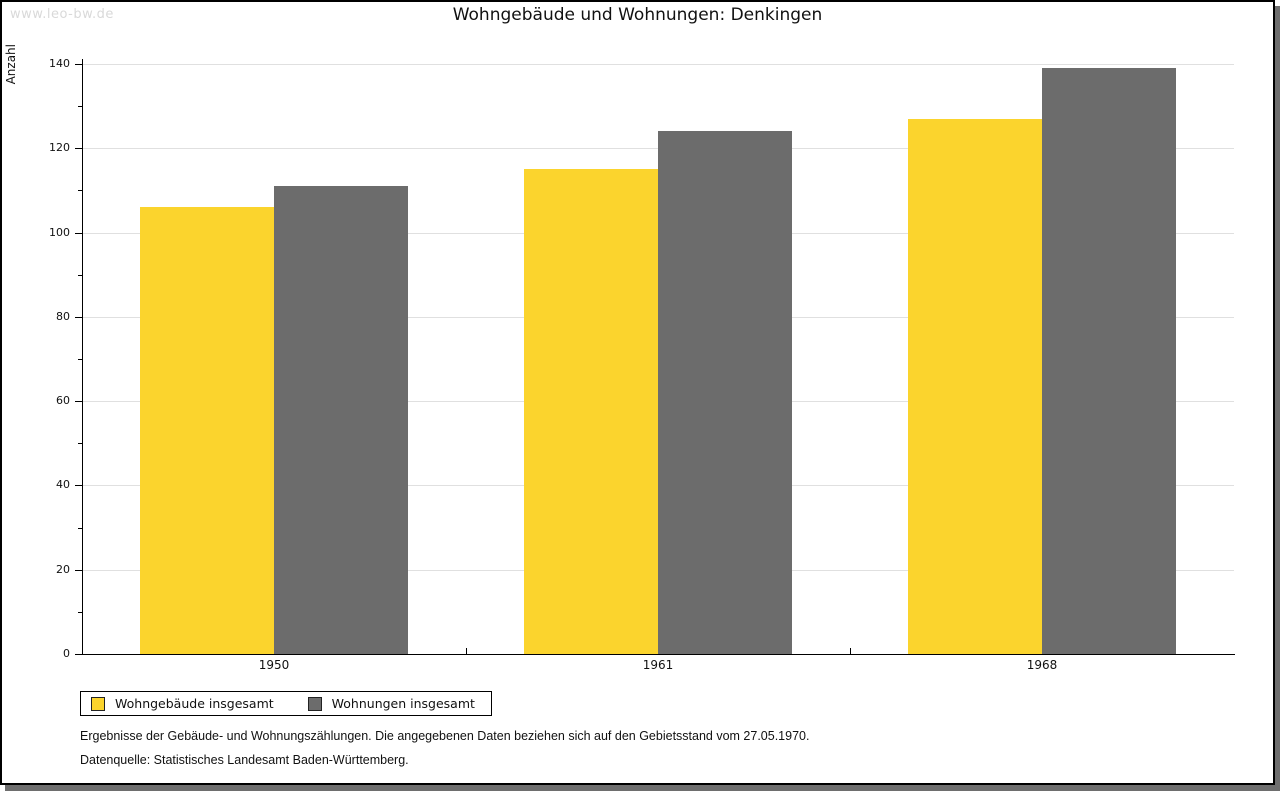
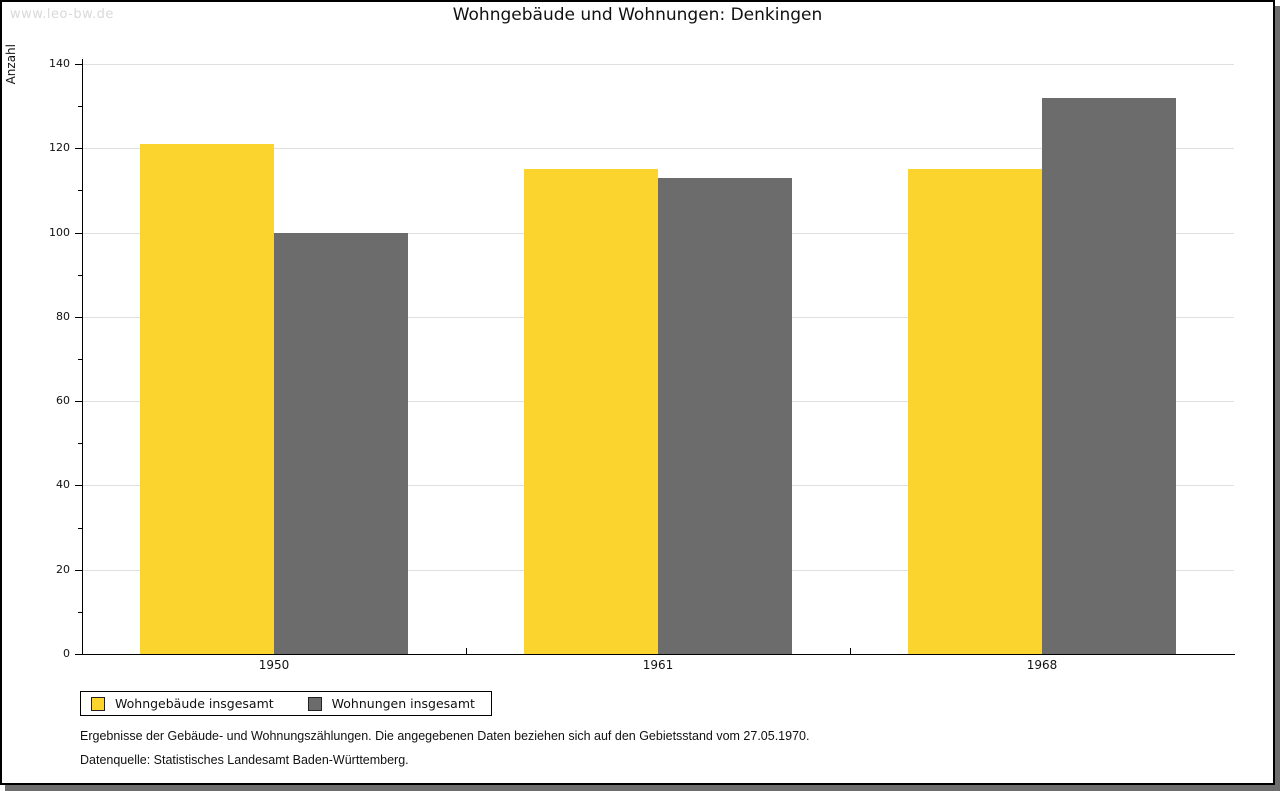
Wohngebäude insgesamt/1950: 106 -> 121
Wohnungen insgesamt/1950: 111 -> 100
Wohnungen insgesamt/1961: 124 -> 113
Wohngebäude insgesamt/1968: 127 -> 115
Wohnungen insgesamt/1968: 139 -> 132
